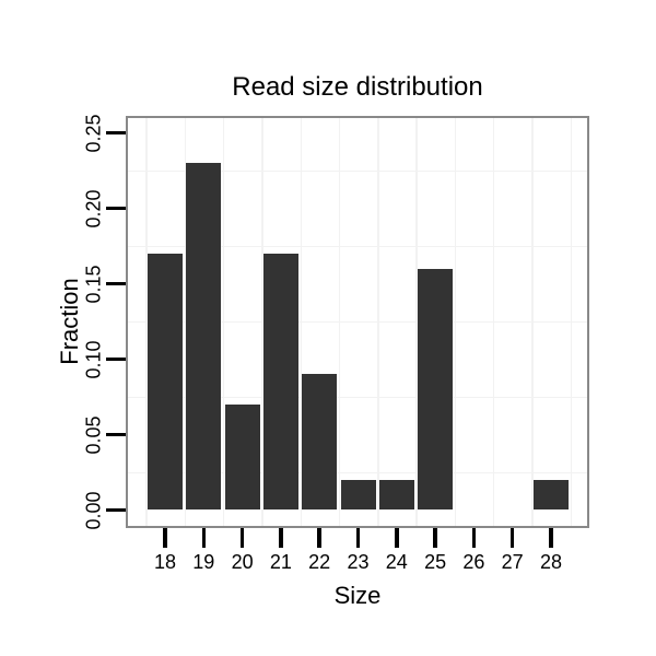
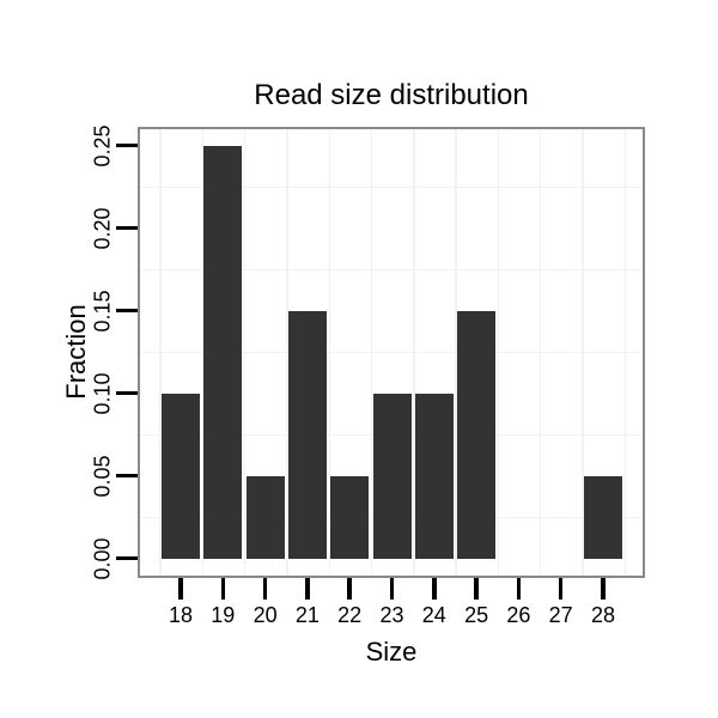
18: 0.17 -> 0.10
19: 0.23 -> 0.25
20: 0.07 -> 0.05
21: 0.17 -> 0.15
22: 0.09 -> 0.05
23: 0.02 -> 0.10
24: 0.02 -> 0.10
25: 0.16 -> 0.15
28: 0.02 -> 0.05
